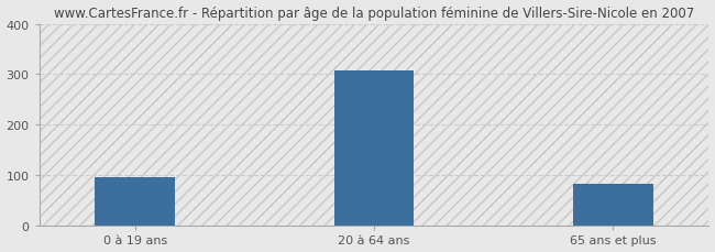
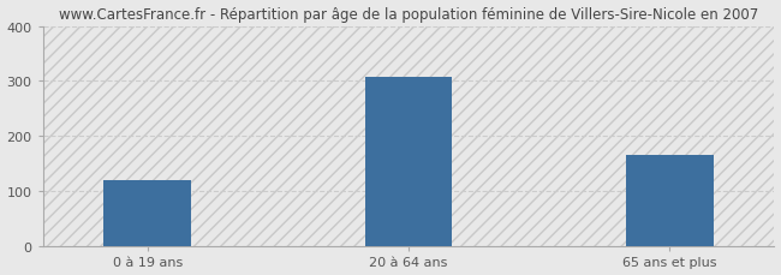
0 à 19 ans: 97 -> 120
65 ans et plus: 83 -> 165
